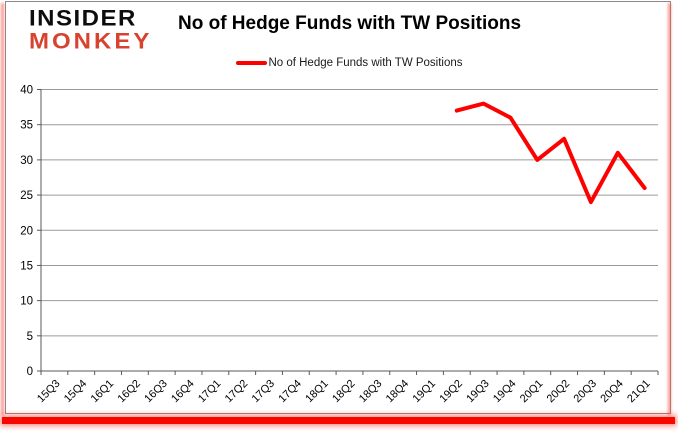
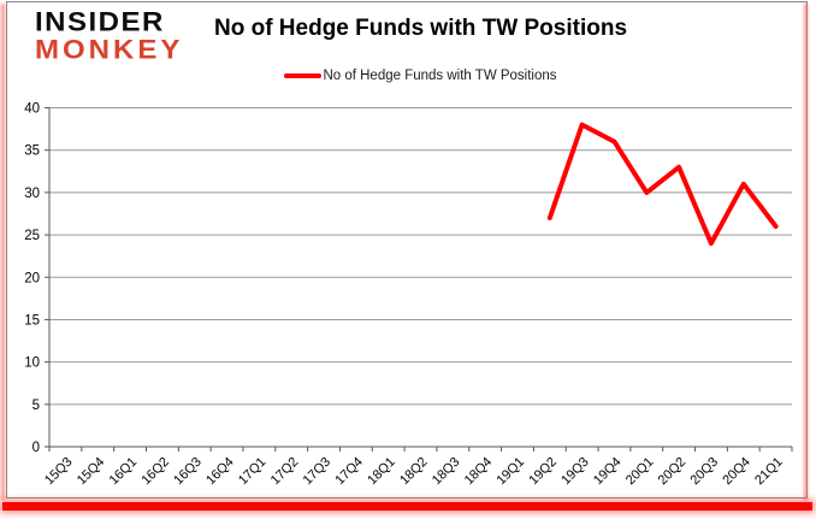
19Q2: 37 -> 27
